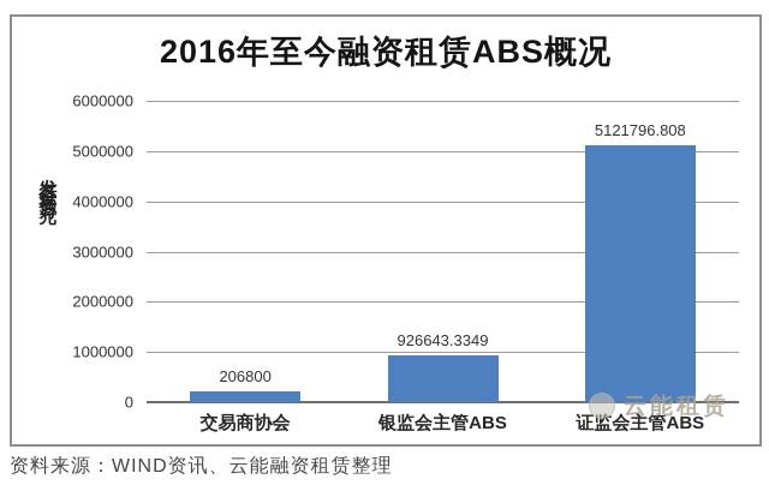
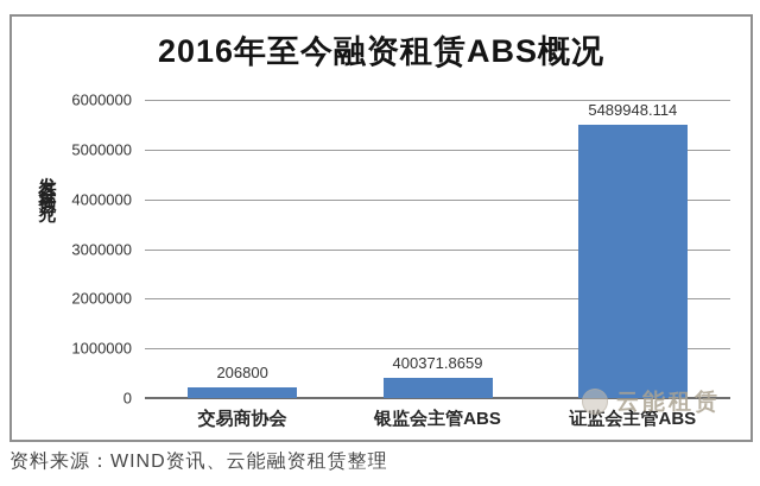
银监会主管ABS: 926643.3349 -> 400371.8659
证监会主管ABS: 5121796.808 -> 5489948.114
